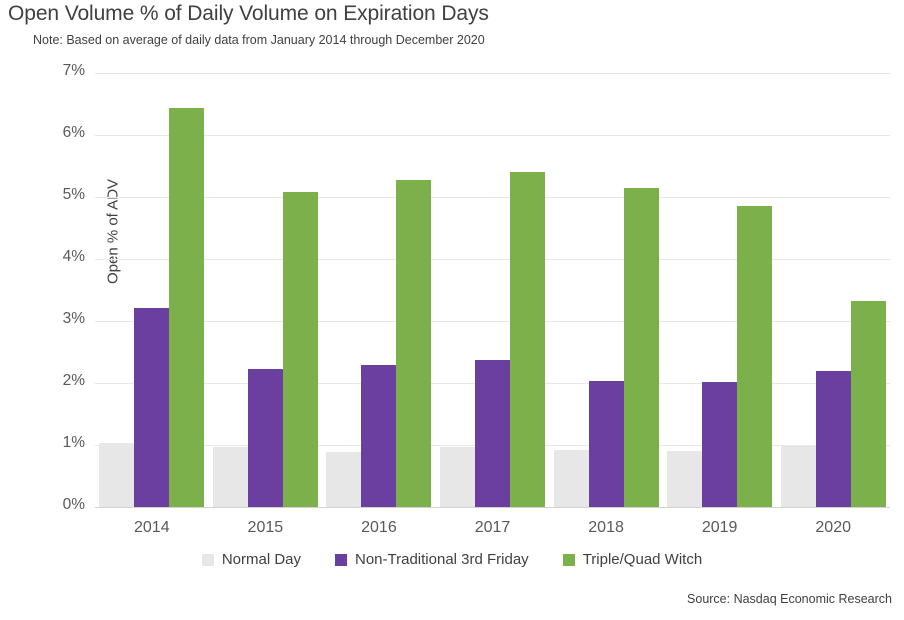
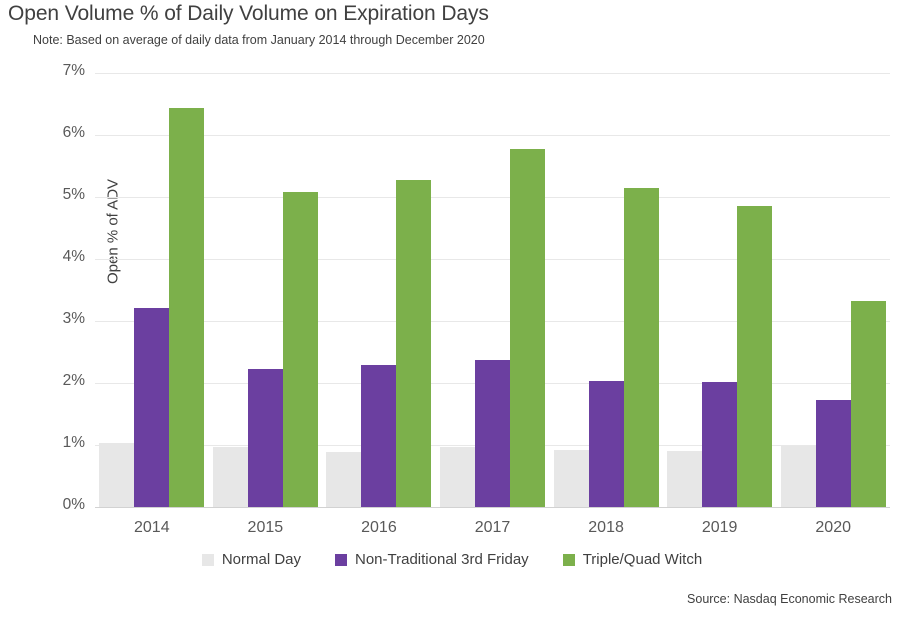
Triple/Quad Witch/2017: 5.4% -> 5.8%
Non-Traditional 3rd Friday/2020: 2.2% -> 1.7%
